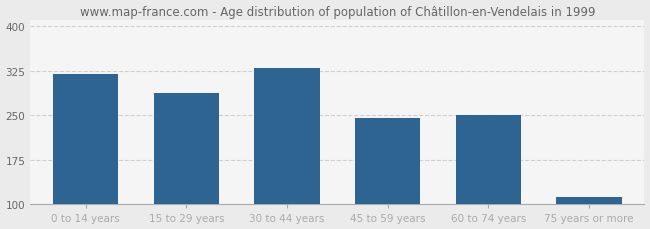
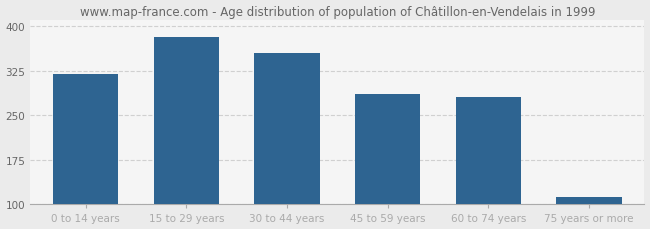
15 to 29 years: 288 -> 382
30 to 44 years: 330 -> 354
45 to 59 years: 245 -> 286
60 to 74 years: 251 -> 280
